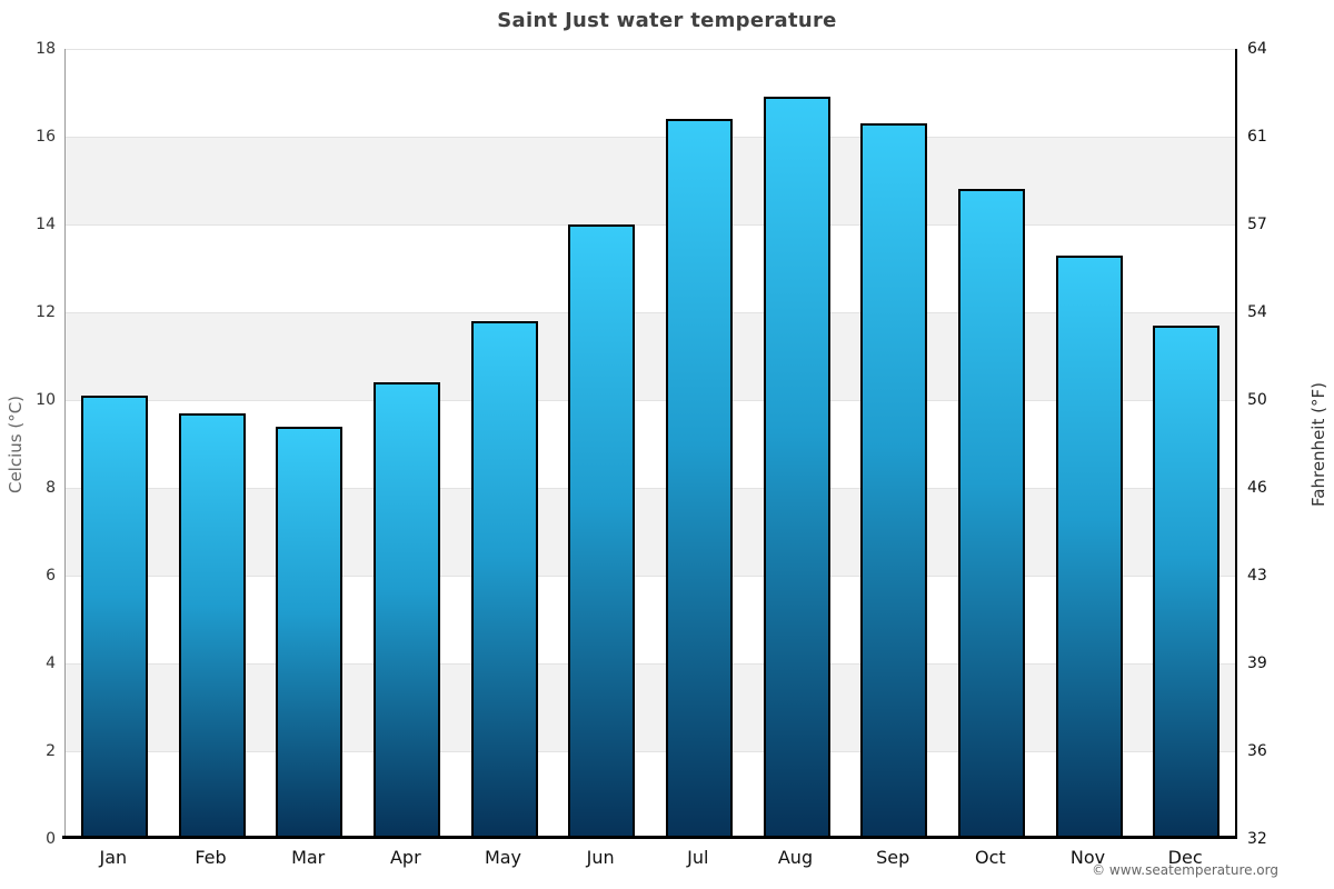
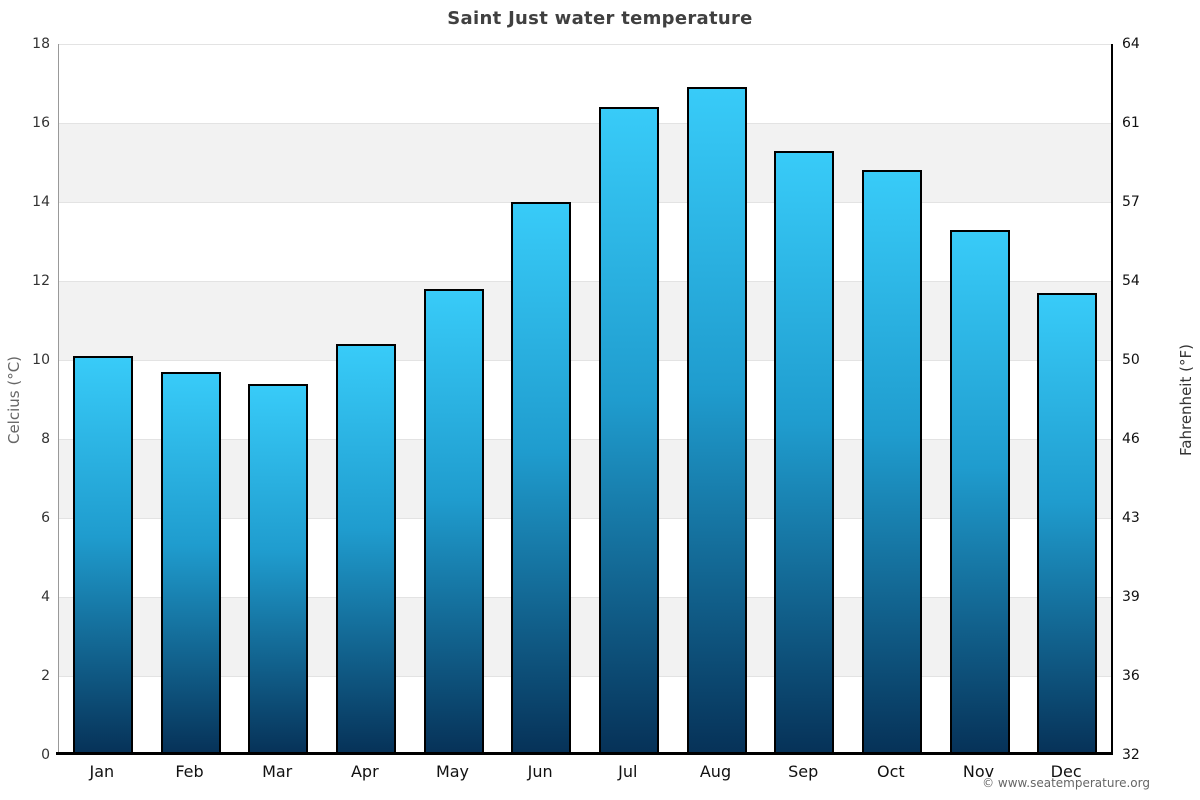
Sep: 16.3 -> 15.3
